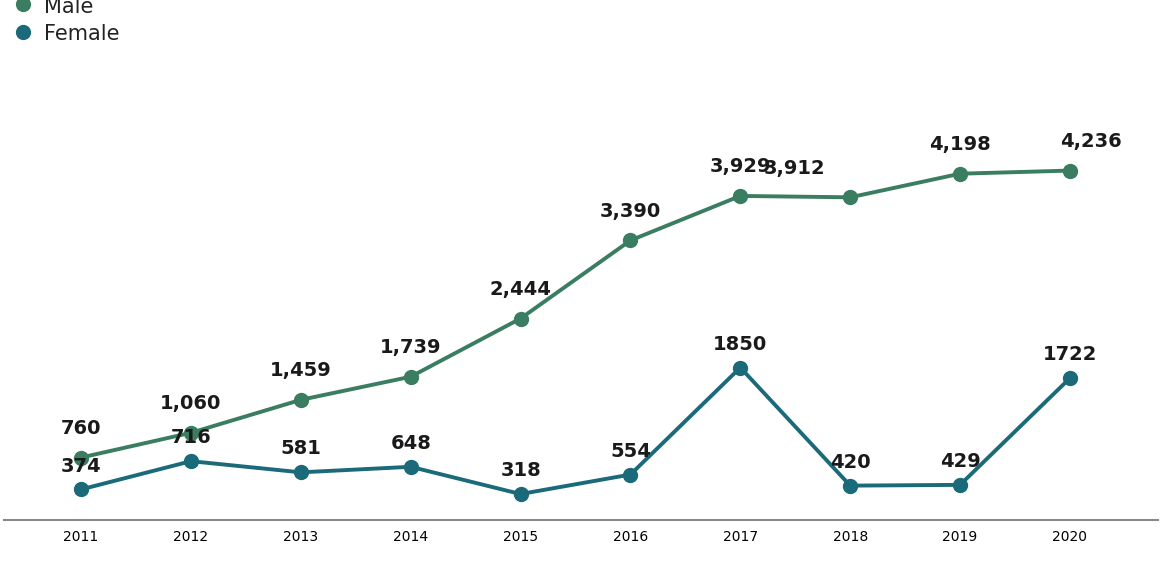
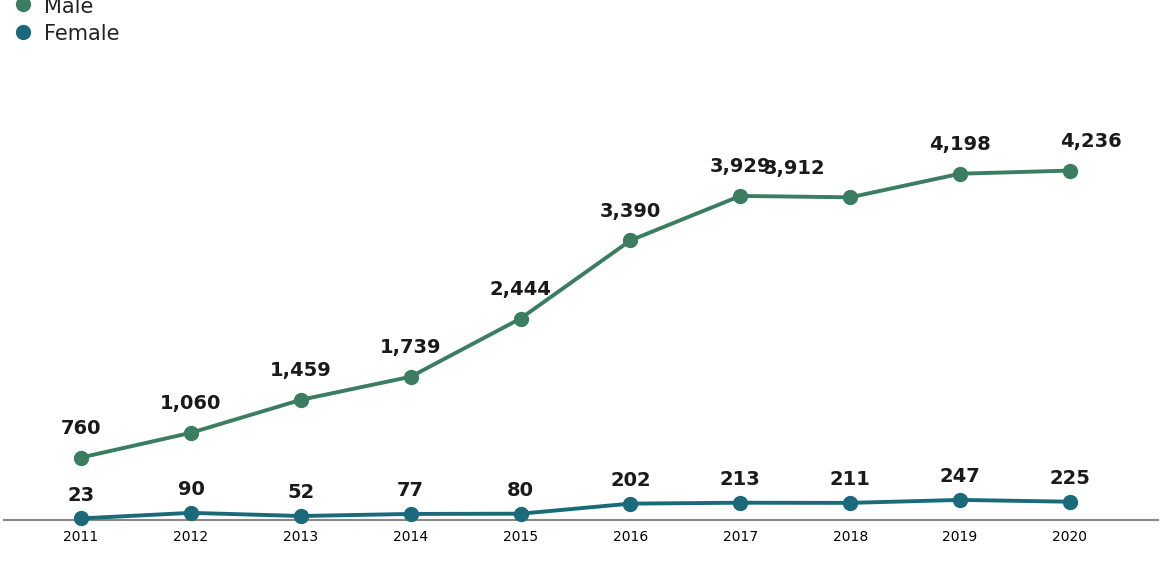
Female/2011: 374 -> 23
Female/2012: 716 -> 90
Female/2013: 581 -> 52
Female/2014: 648 -> 77
Female/2015: 318 -> 80
Female/2016: 554 -> 202
Female/2017: 1850 -> 213
Female/2018: 420 -> 211
Female/2019: 429 -> 247
Female/2020: 1722 -> 225
